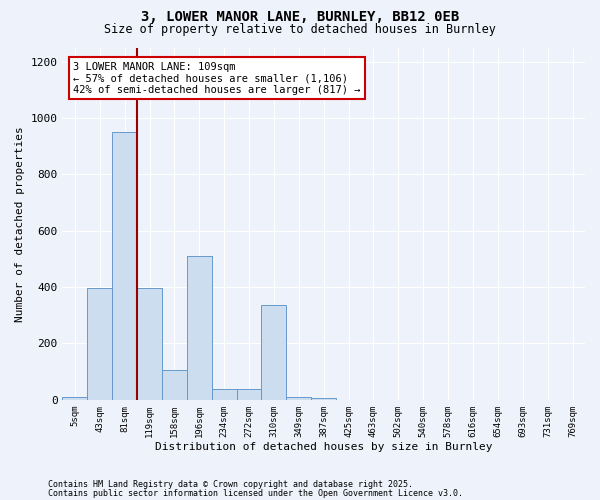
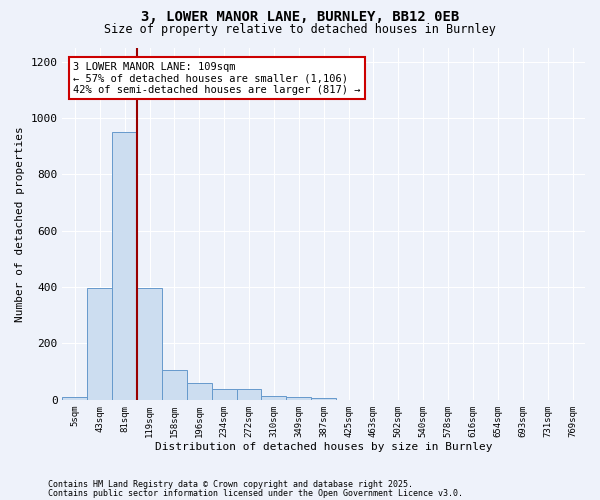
196sqm: 510 -> 60
310sqm: 335 -> 12
